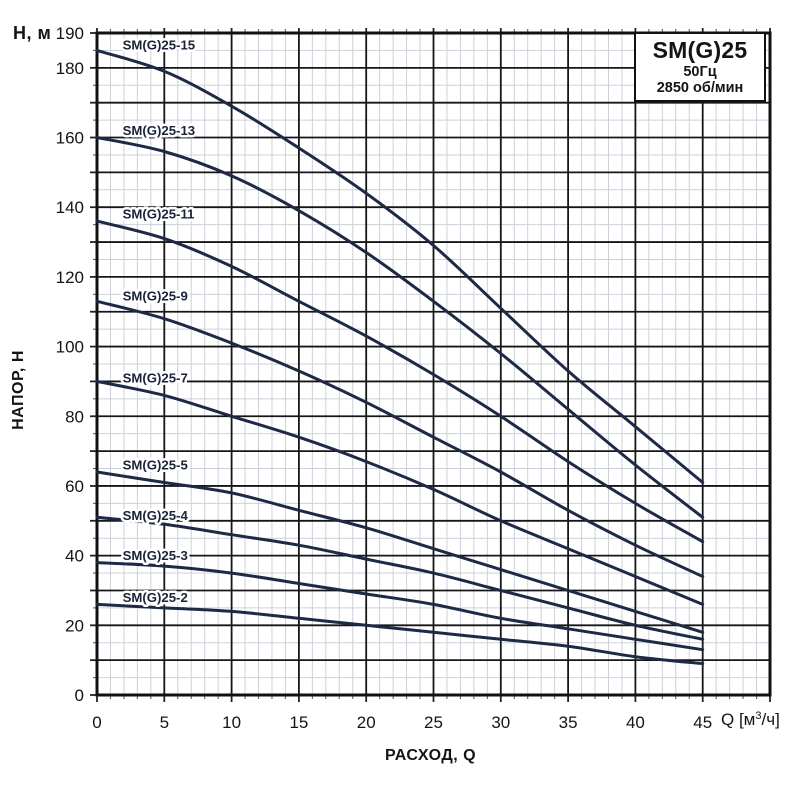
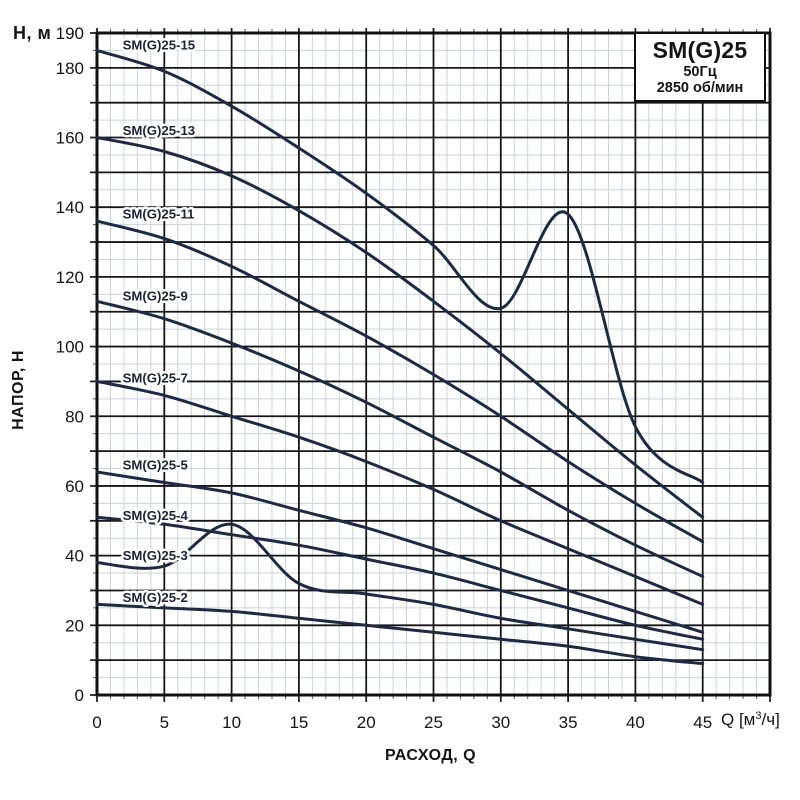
SM(G)25-3/10: 35 -> 49
SM(G)25-15/35: 93 -> 138
